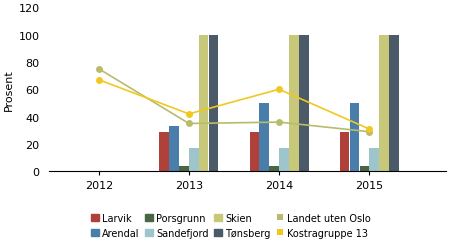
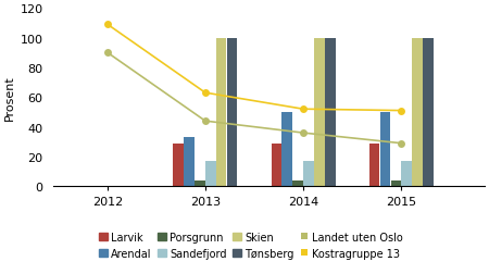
Landet uten Oslo/2012: 75 -> 90
Kostragruppe 13/2012: 67 -> 109
Landet uten Oslo/2013: 35 -> 44
Kostragruppe 13/2013: 42 -> 63
Kostragruppe 13/2014: 60 -> 52
Kostragruppe 13/2015: 31 -> 51
